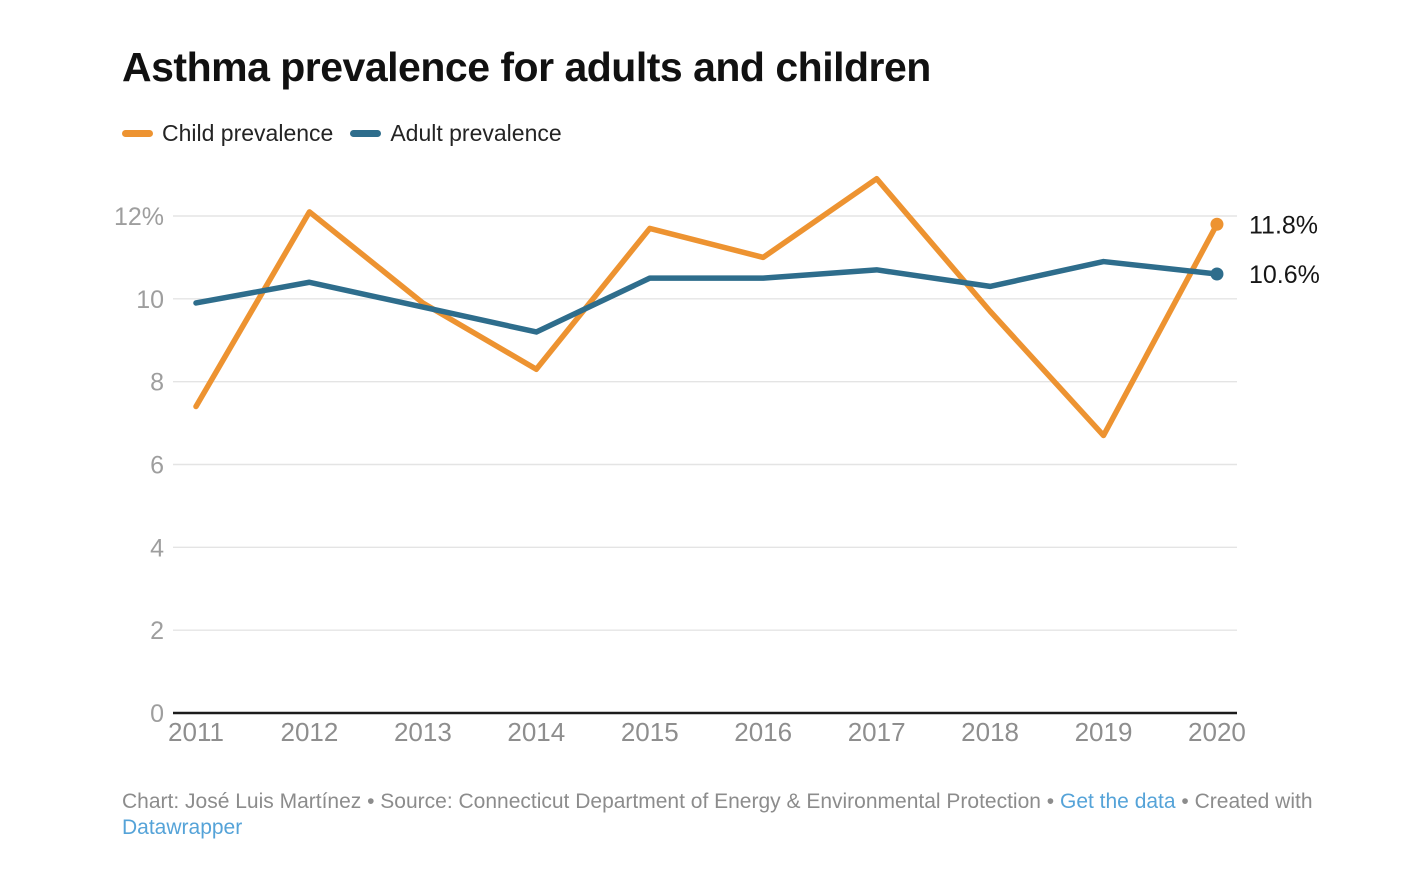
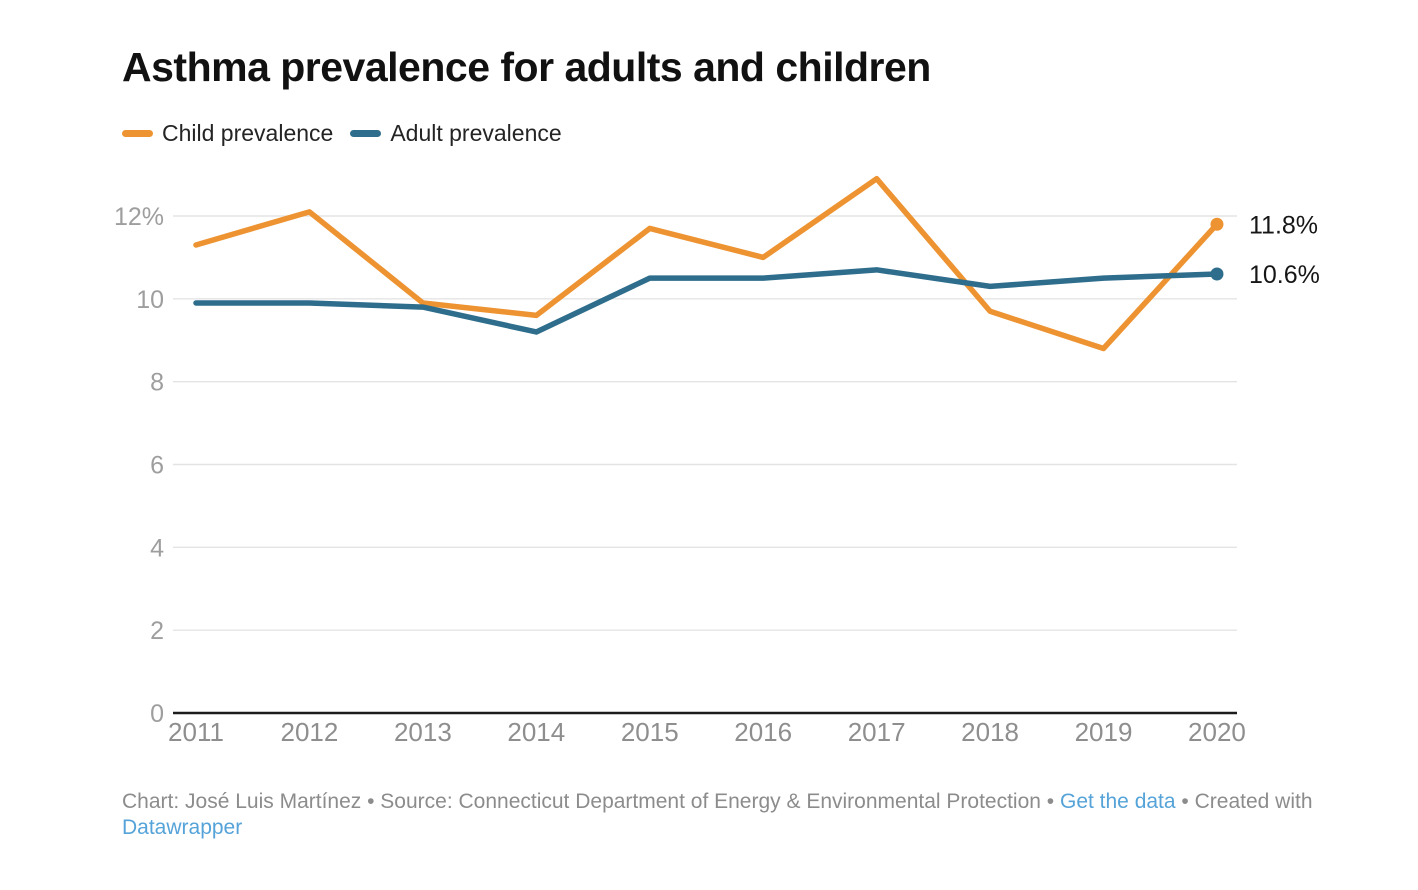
Child prevalence/2011: 7.4% -> 11.3%
Adult prevalence/2012: 10.4% -> 9.9%
Child prevalence/2014: 8.3% -> 9.6%
Child prevalence/2019: 6.7% -> 8.8%
Adult prevalence/2019: 10.9% -> 10.5%
